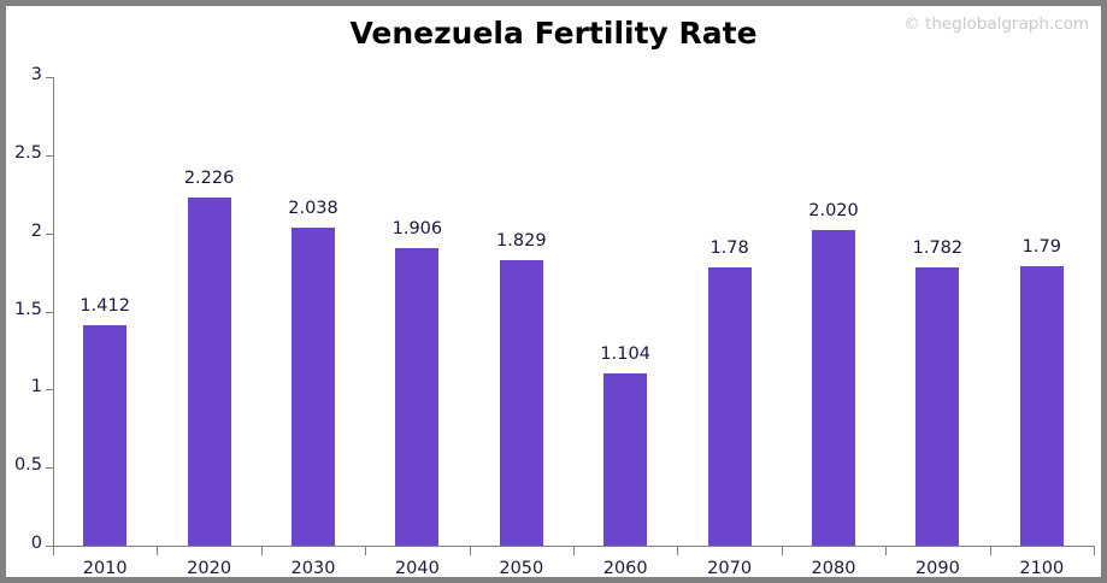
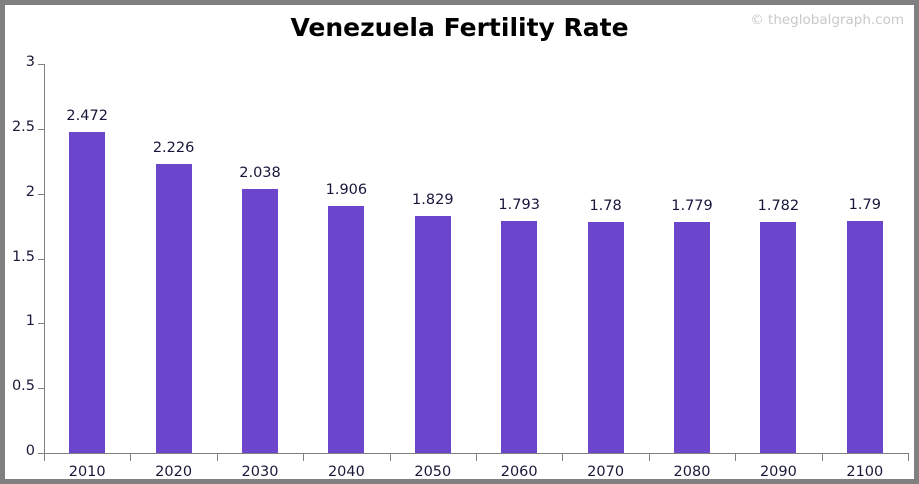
2010: 1.412 -> 2.472
2060: 1.104 -> 1.793
2080: 2.020 -> 1.779
